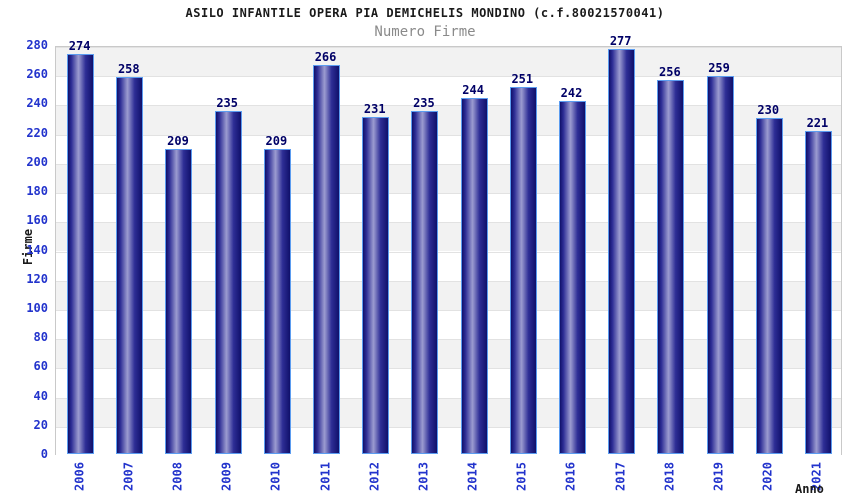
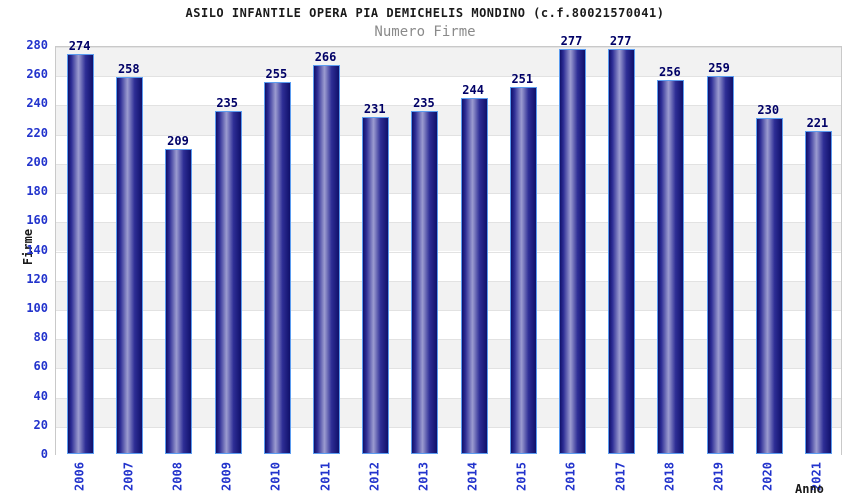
2010: 209 -> 255
2016: 242 -> 277
